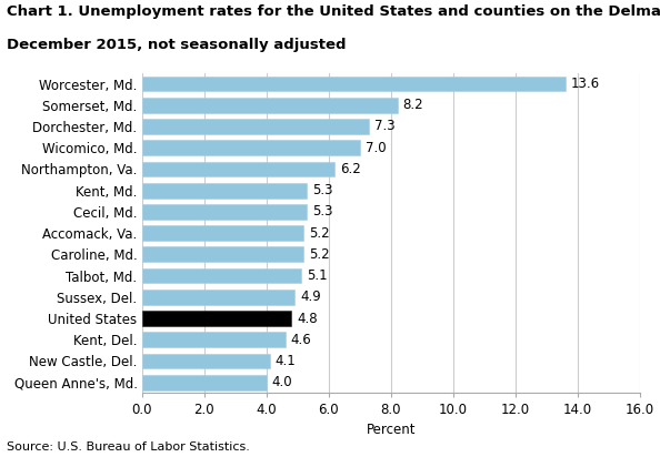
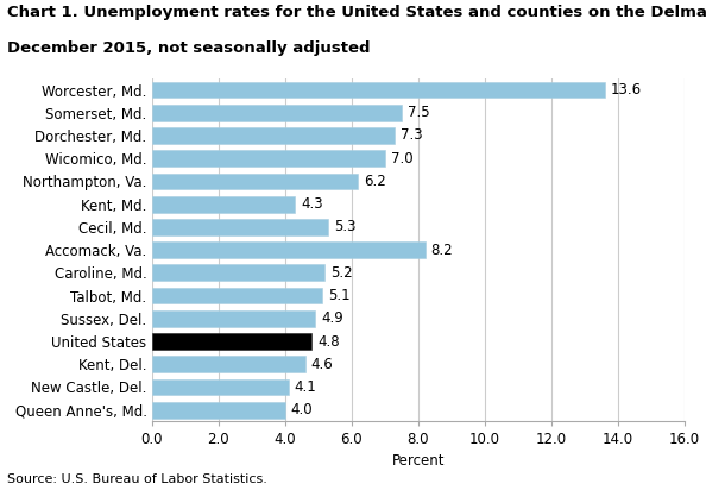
Somerset, Md.: 8.2 -> 7.5
Kent, Md.: 5.3 -> 4.3
Accomack, Va.: 5.2 -> 8.2
